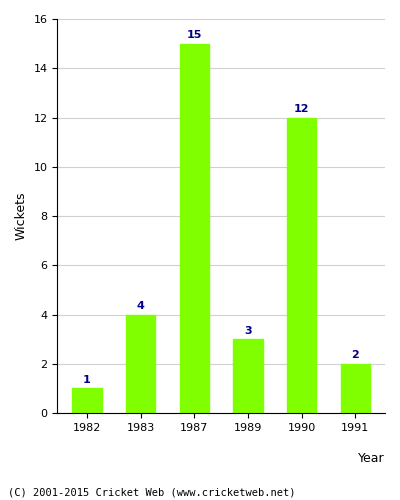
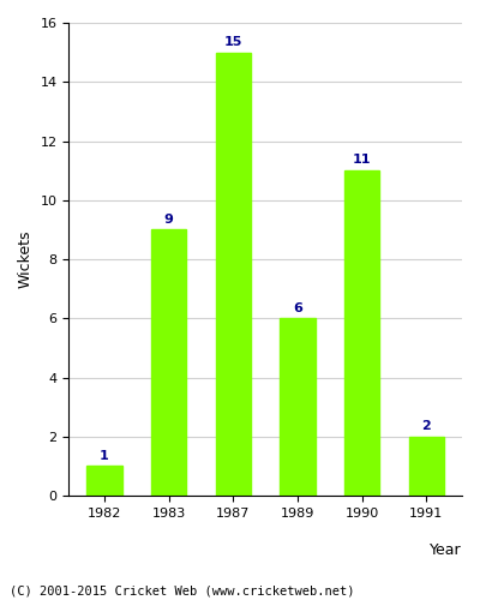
1983: 4 -> 9
1989: 3 -> 6
1990: 12 -> 11
